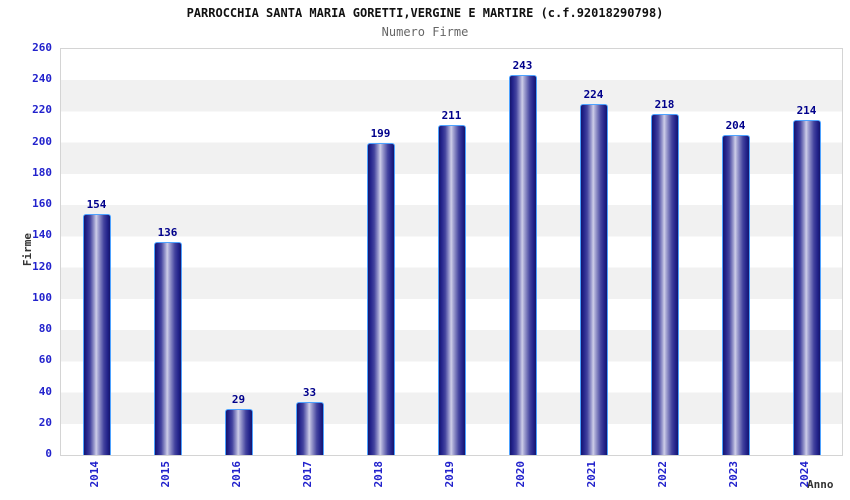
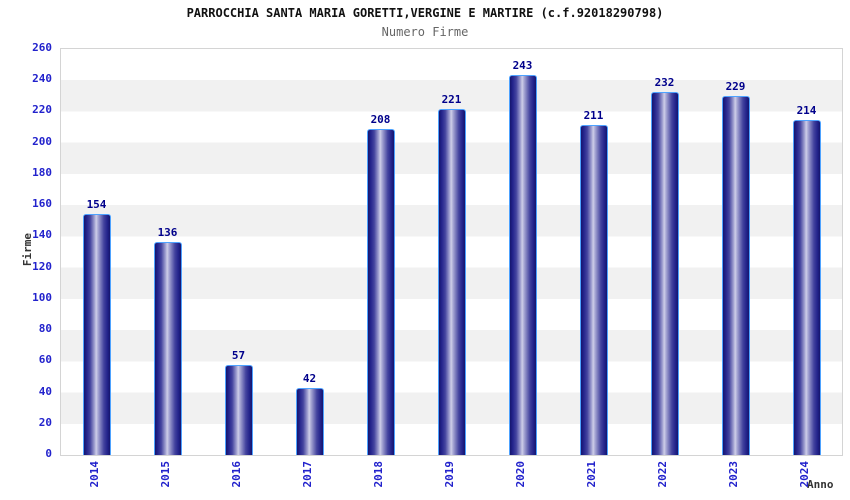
2016: 29 -> 57
2017: 33 -> 42
2018: 199 -> 208
2019: 211 -> 221
2021: 224 -> 211
2022: 218 -> 232
2023: 204 -> 229
